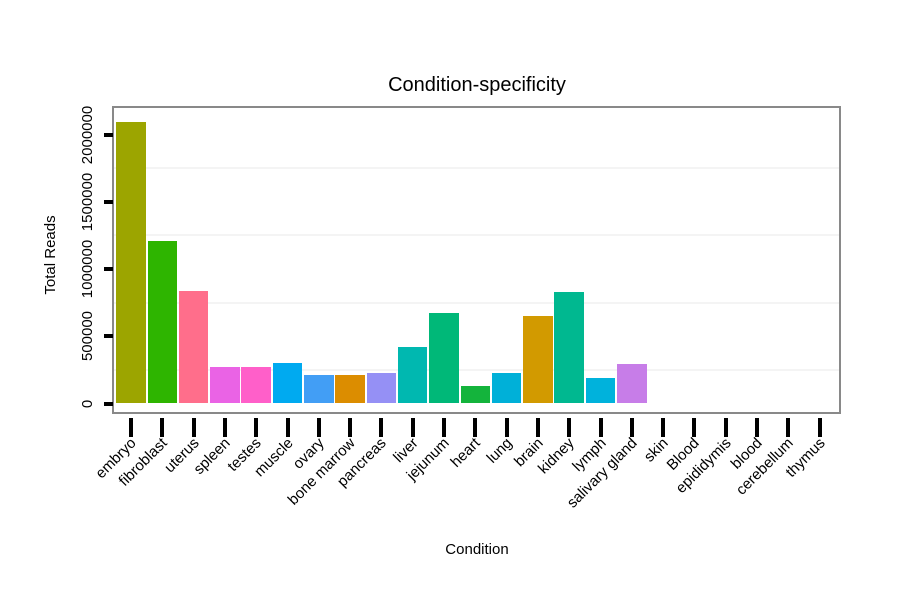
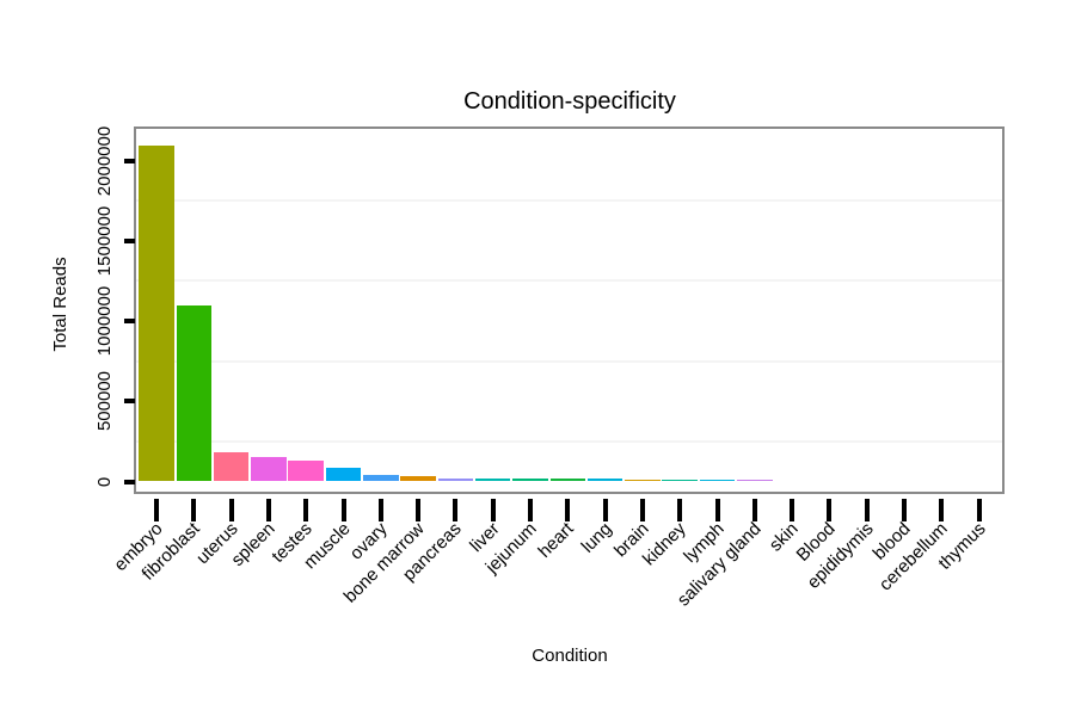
fibroblast: 1210000 -> 1100000
uterus: 840000 -> 180000
spleen: 270000 -> 150000
testes: 270000 -> 130000
muscle: 300000 -> 80000
ovary: 210000 -> 40000
bone marrow: 210000 -> 30000
pancreas: 230000 -> 20000
liver: 420000 -> 20000
jejunum: 670000 -> 20000
heart: 130000 -> 20000
lung: 230000 -> 20000
brain: 650000 -> 10000
kidney: 830000 -> 10000
lymph: 190000 -> 10000
salivary gland: 290000 -> 10000
